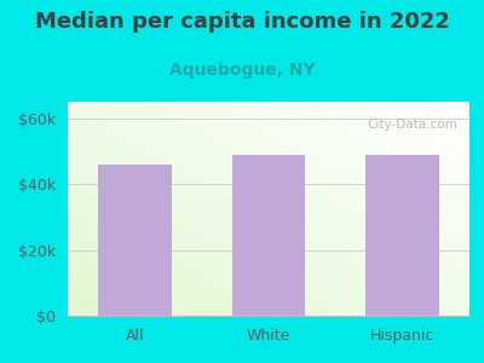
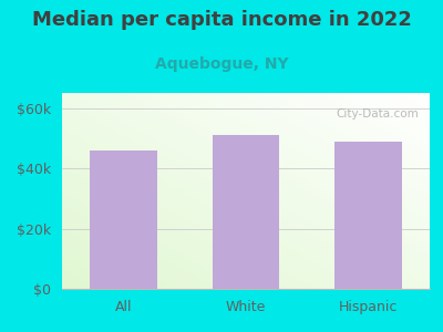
White: $49k -> $51k
